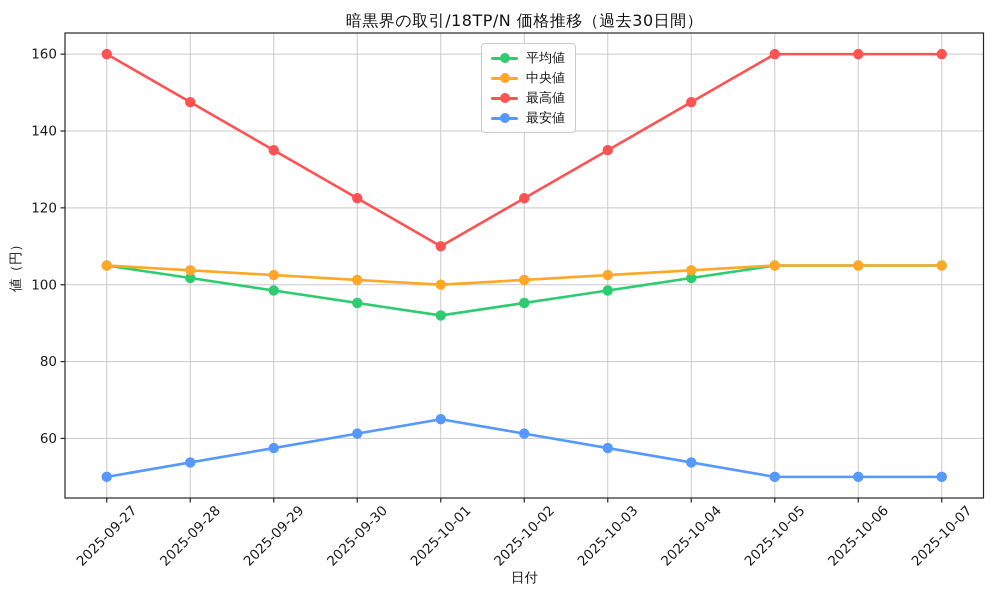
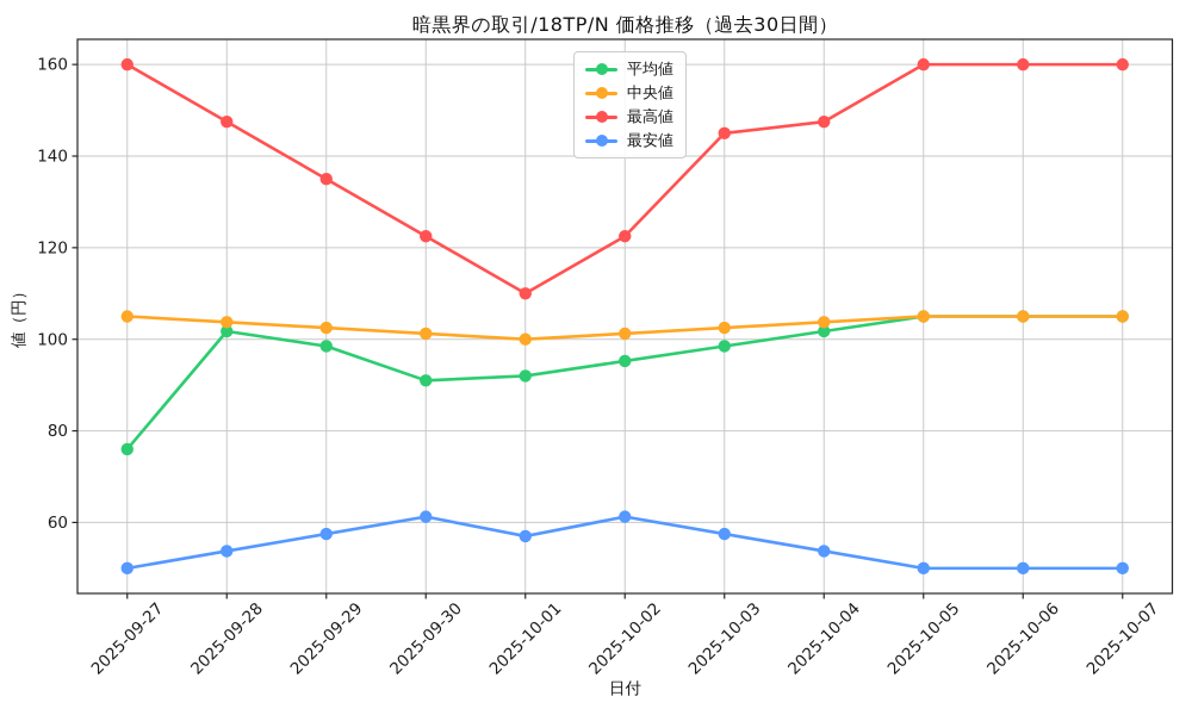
平均値/2025-09-27: 105 -> 76
平均値/2025-09-30: 95 -> 91
最安値/2025-10-01: 65 -> 57
最高値/2025-10-03: 135 -> 145
